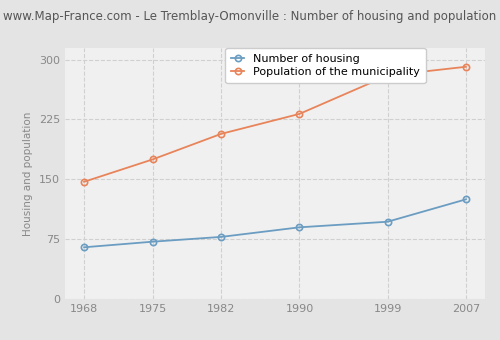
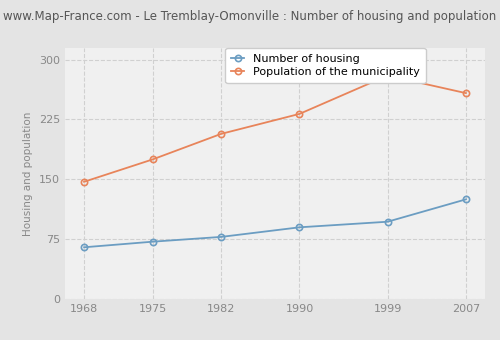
Population of the municipality/2007: 291 -> 258
